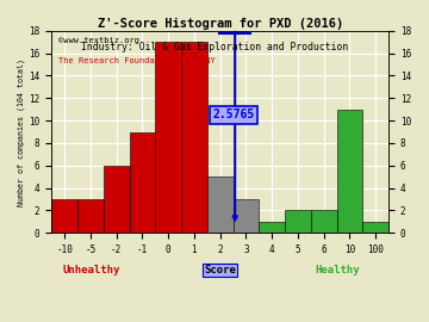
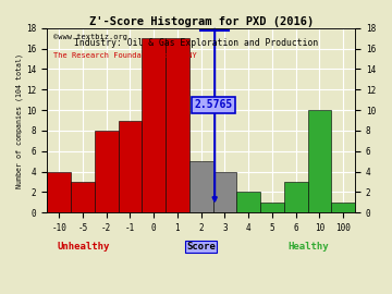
-10: 3 -> 4
-2: 6 -> 8
3: 3 -> 4
4: 1 -> 2
5: 2 -> 1
6: 2 -> 3
10: 11 -> 10
